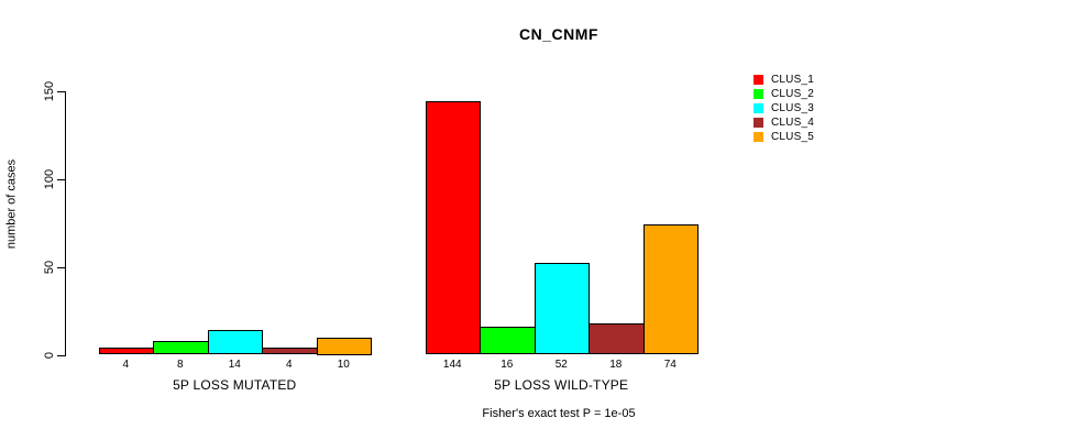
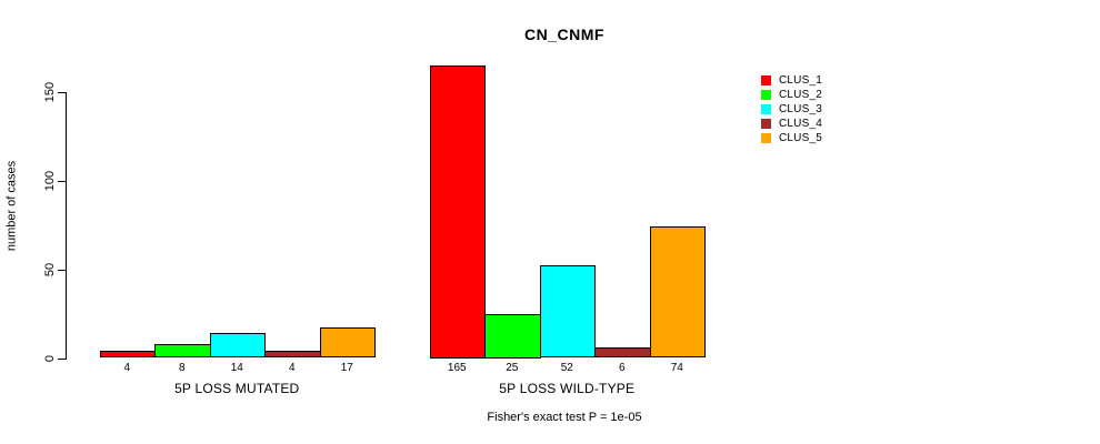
CLUS_5/5P LOSS MUTATED: 10 -> 17
CLUS_1/5P LOSS WILD-TYPE: 144 -> 165
CLUS_2/5P LOSS WILD-TYPE: 16 -> 25
CLUS_4/5P LOSS WILD-TYPE: 18 -> 6
